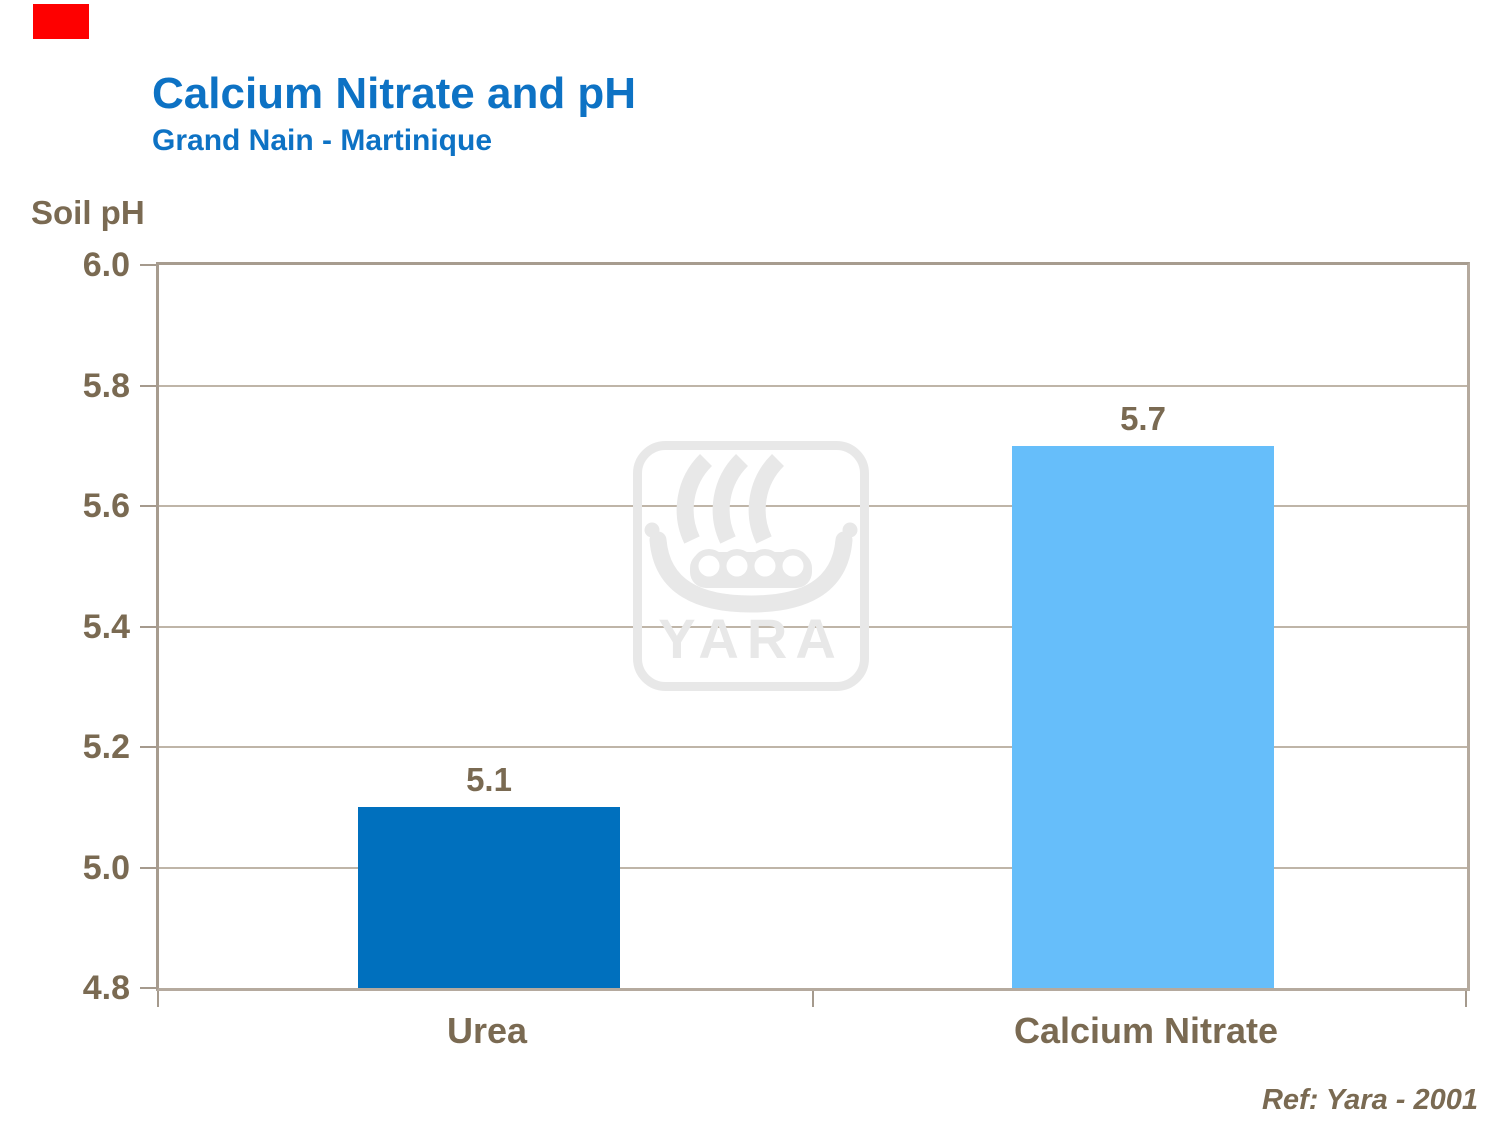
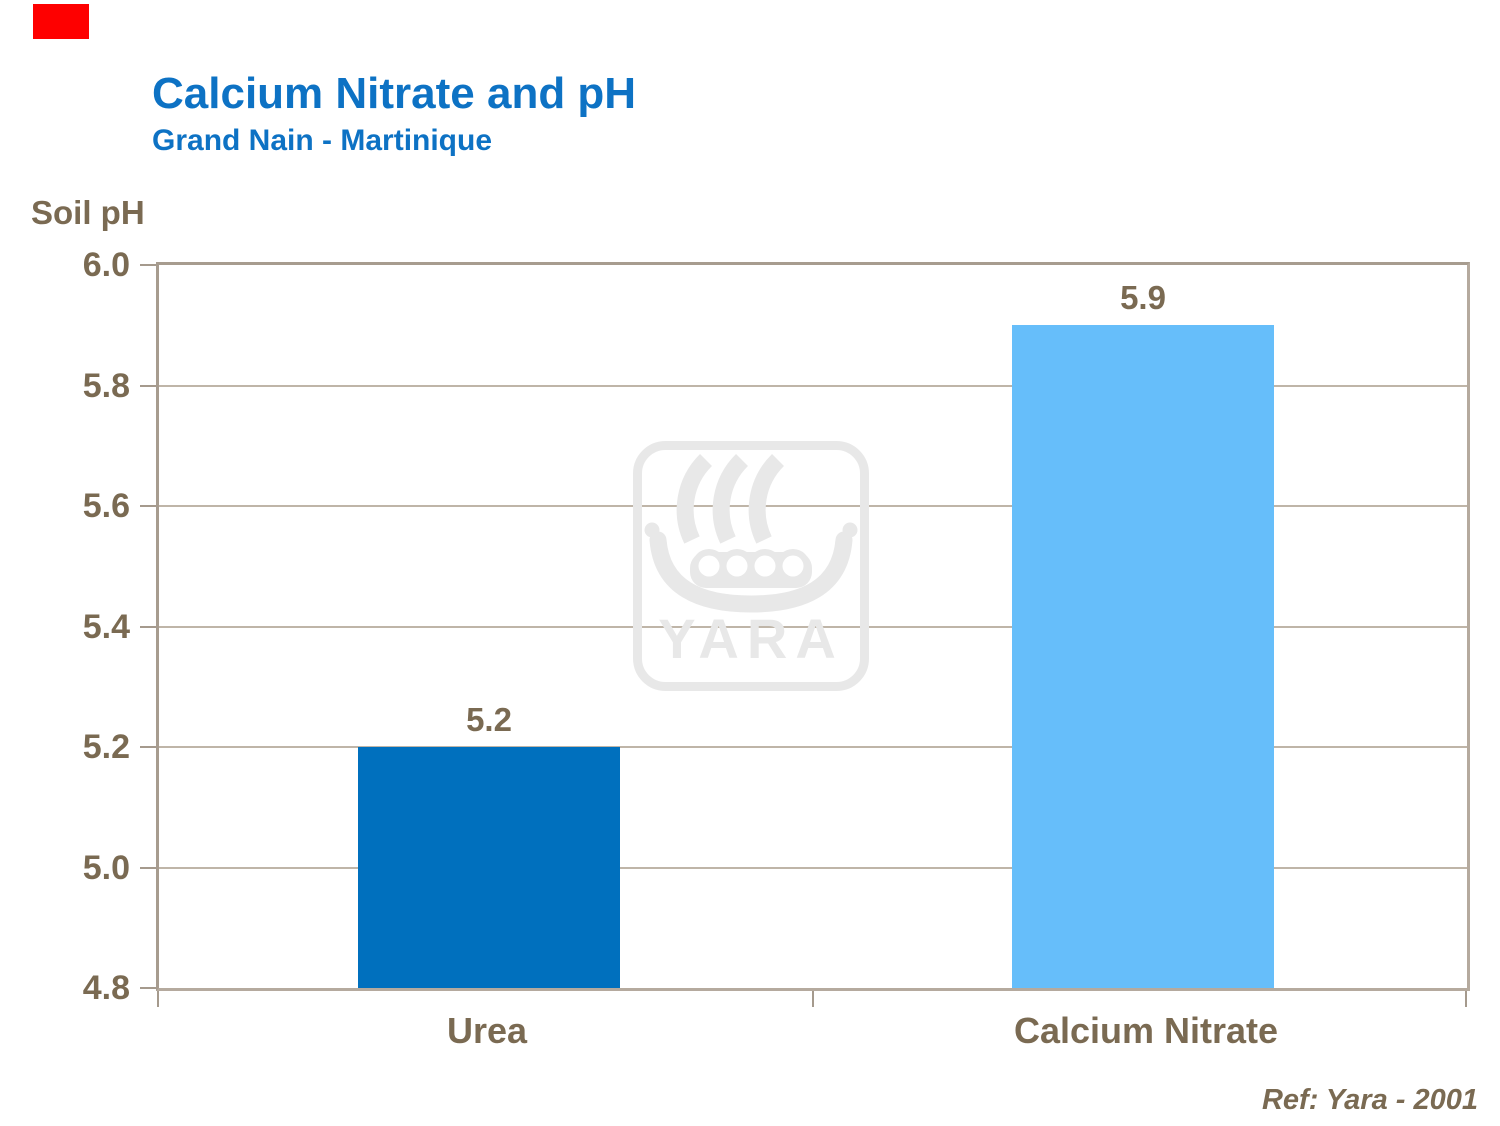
Urea: 5.1 -> 5.2
Calcium Nitrate: 5.7 -> 5.9
